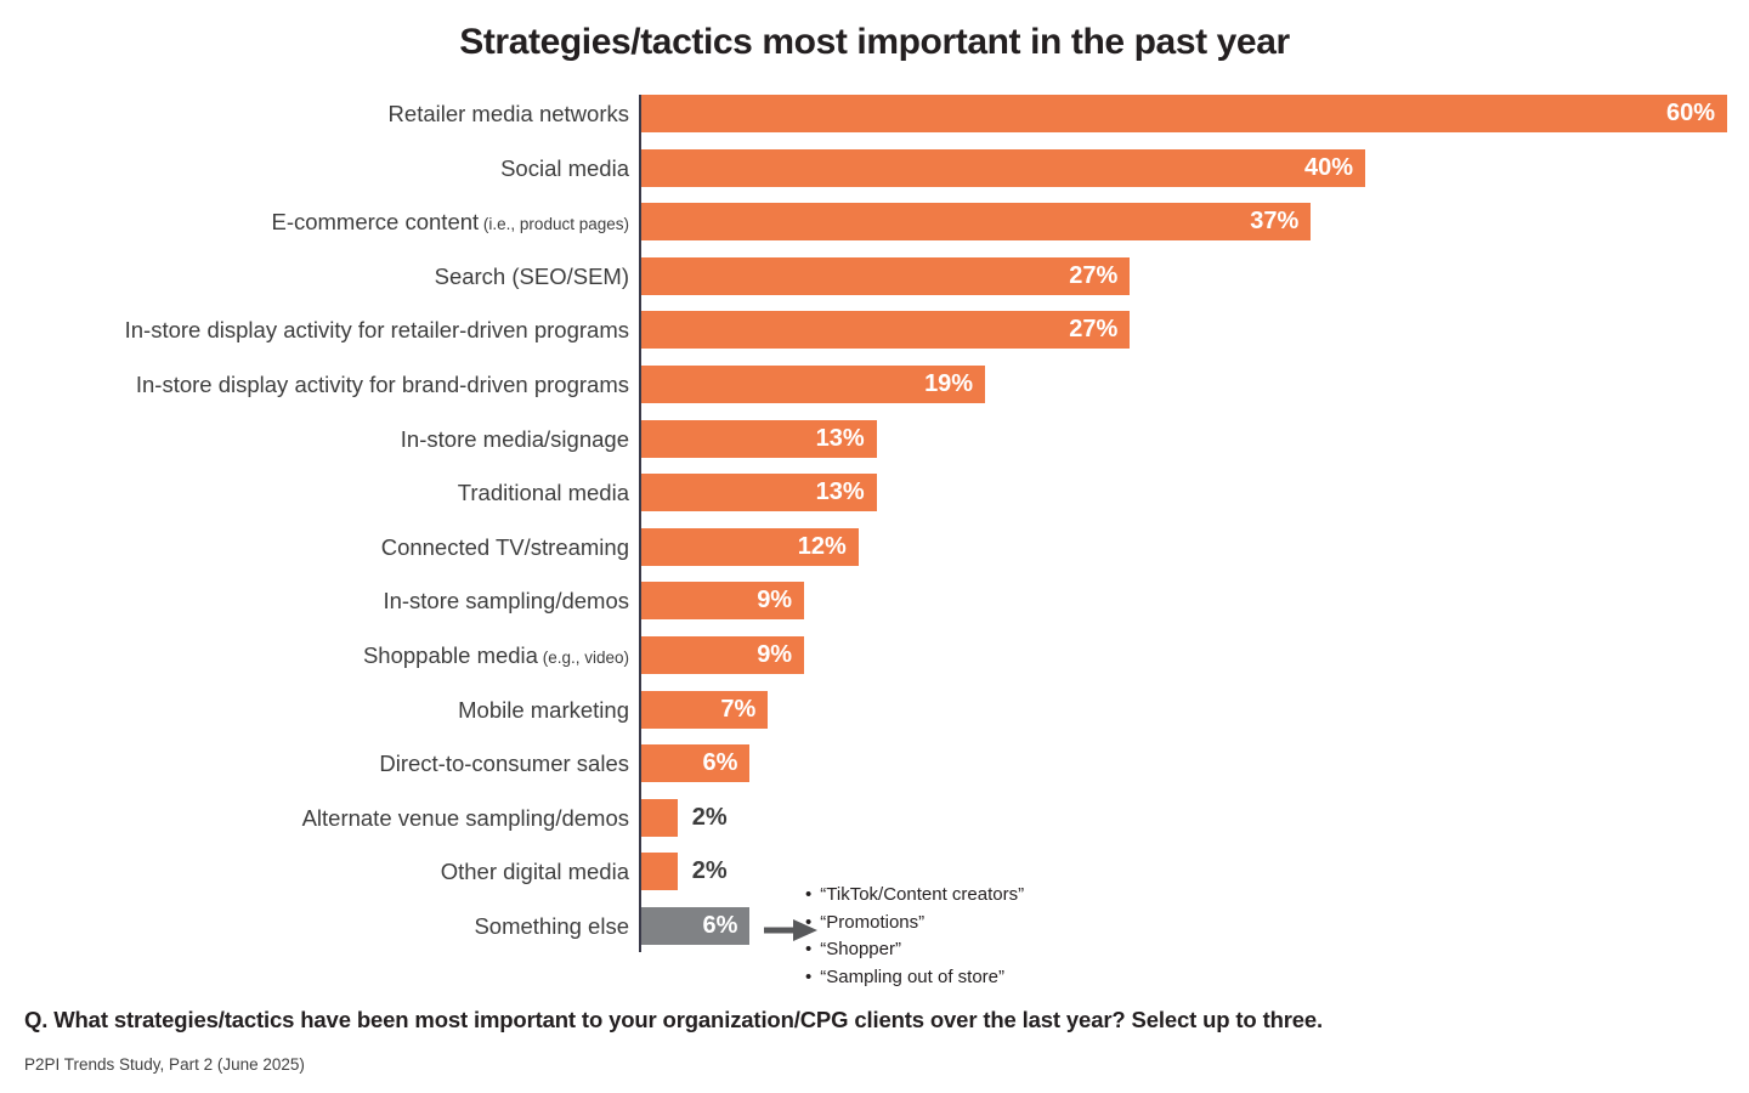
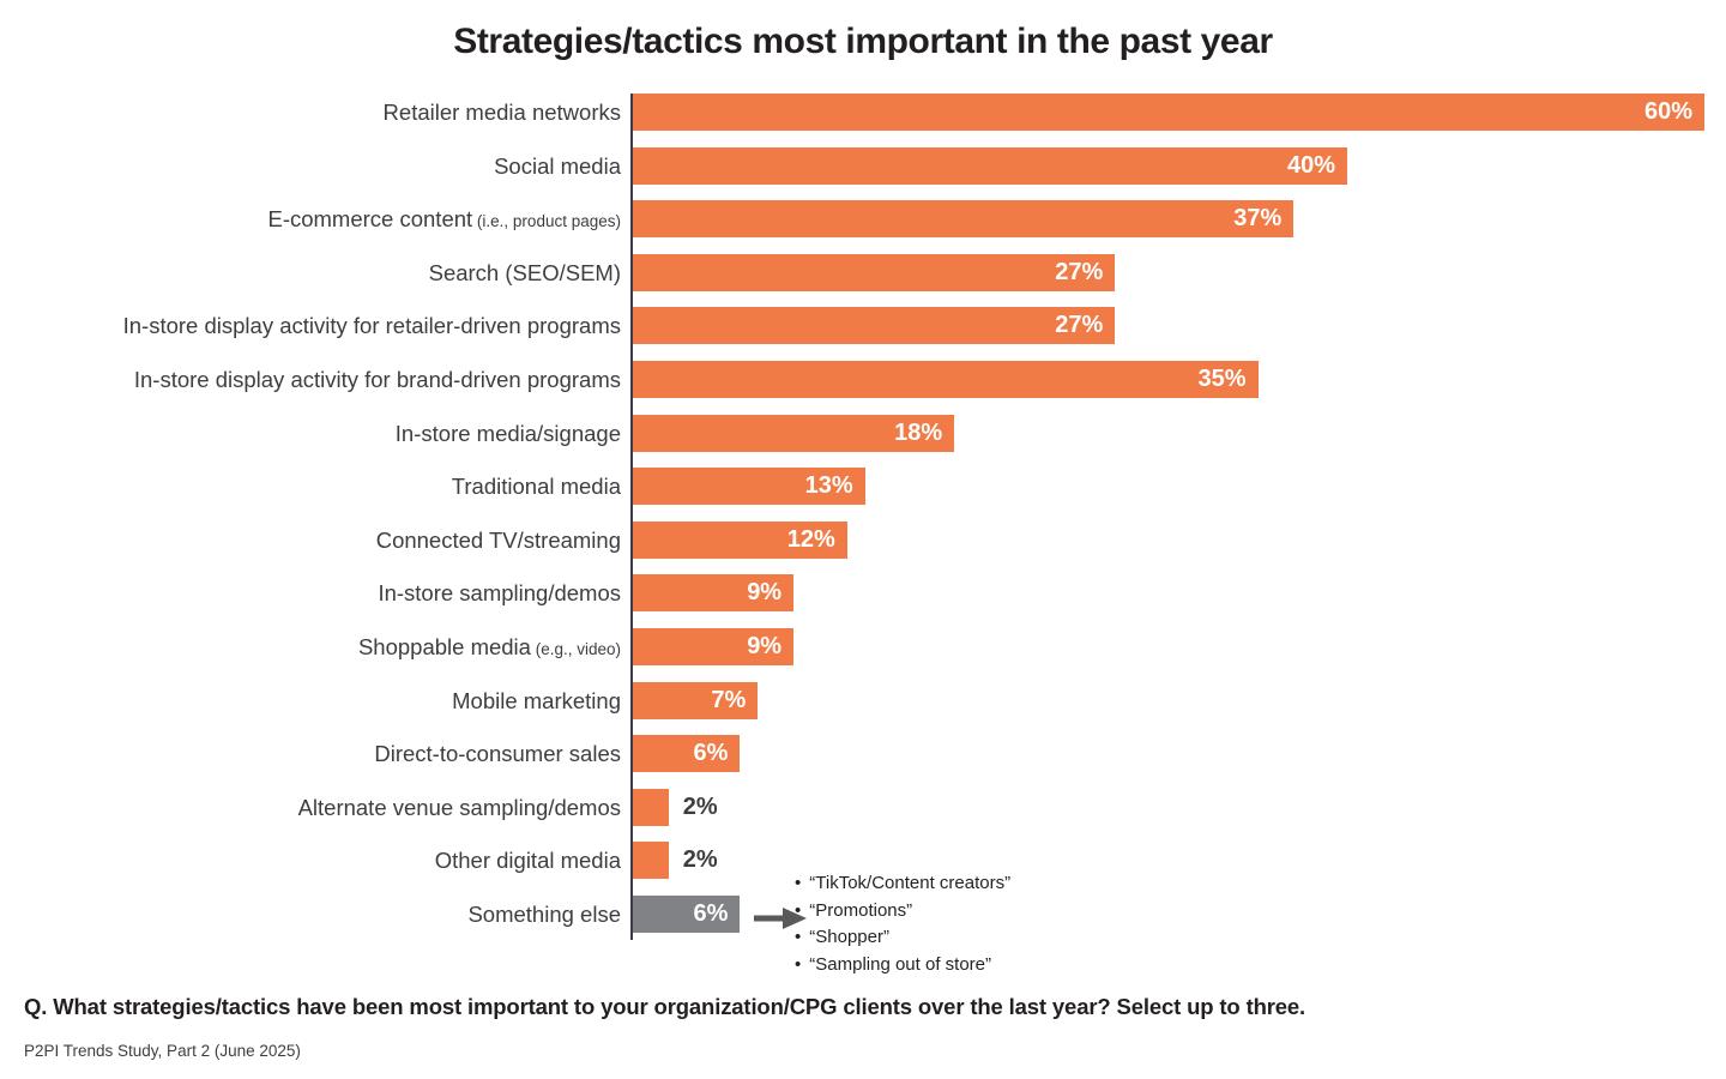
In-store display activity for brand-driven programs: 19% -> 35%
In-store media/signage: 13% -> 18%
